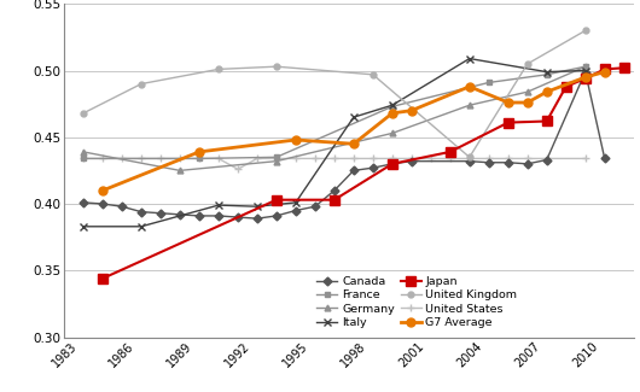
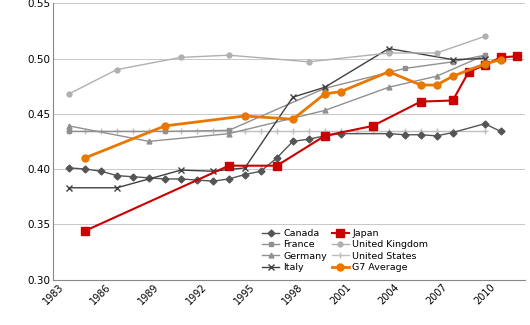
United States/1992: 0.426 -> 0.434
United Kingdom/2004: 0.435 -> 0.505
Canada/2010: 0.499 -> 0.441
United Kingdom/2010: 0.530 -> 0.520
